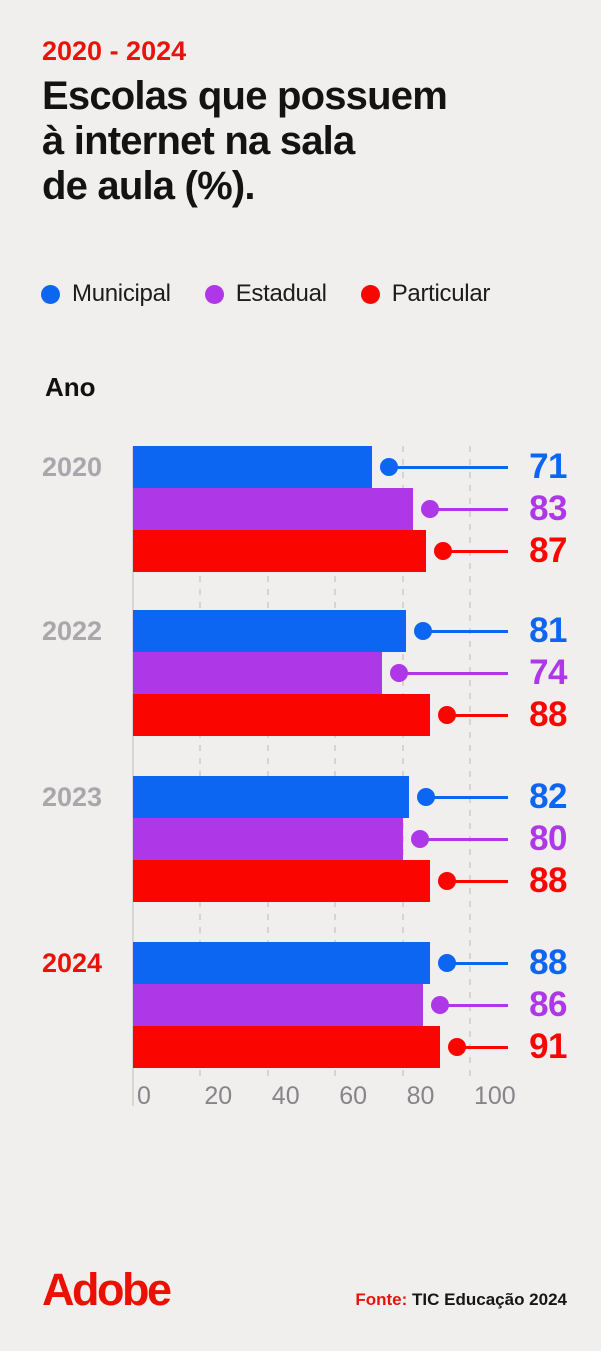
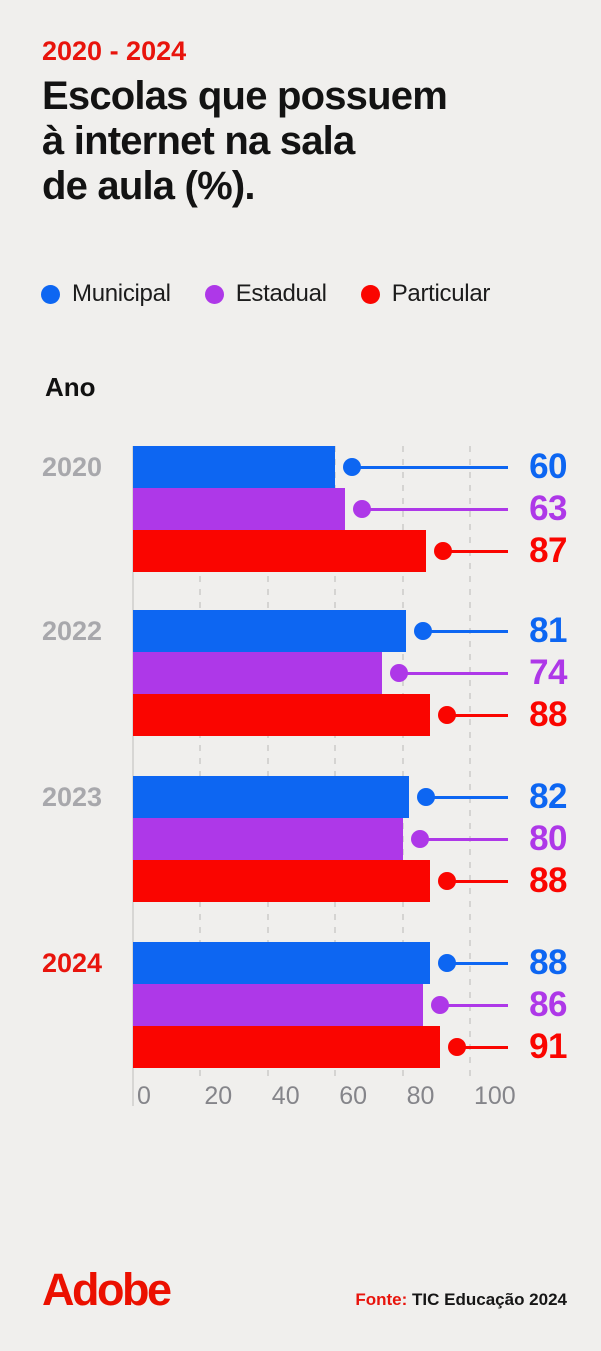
Municipal/2020: 71 -> 60
Estadual/2020: 83 -> 63
